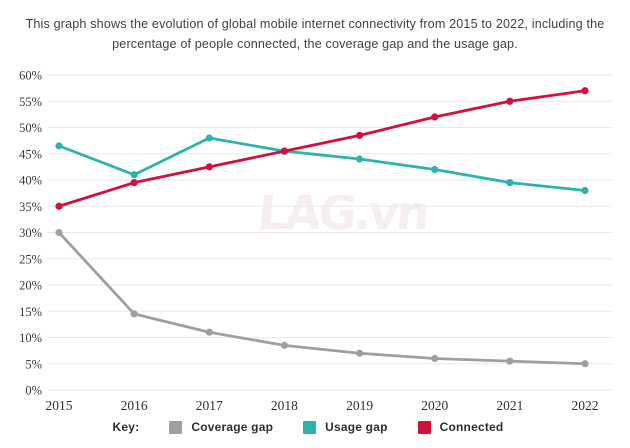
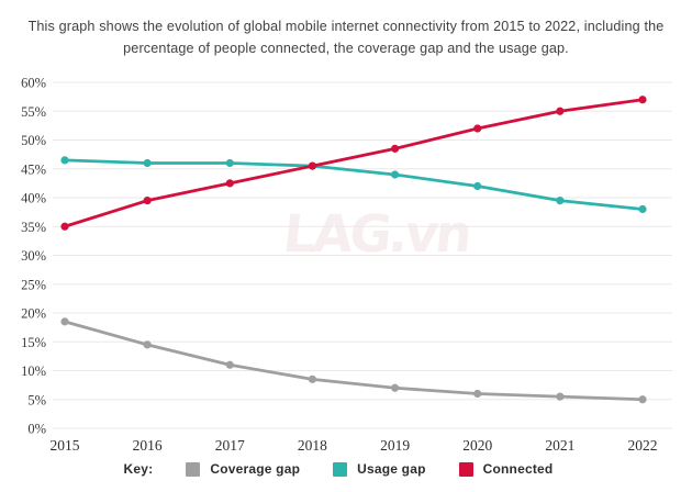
Coverage gap/2015: 30% -> 18%
Usage gap/2016: 41% -> 46%
Usage gap/2017: 48% -> 46%
